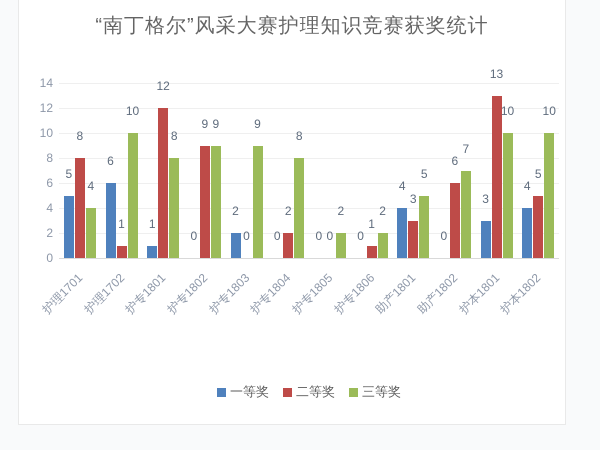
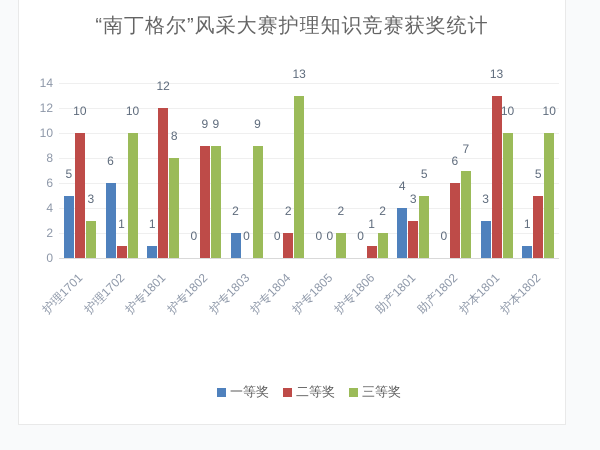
二等奖/护理1701: 8 -> 10
三等奖/护理1701: 4 -> 3
三等奖/护专1804: 8 -> 13
一等奖/护本1802: 4 -> 1
